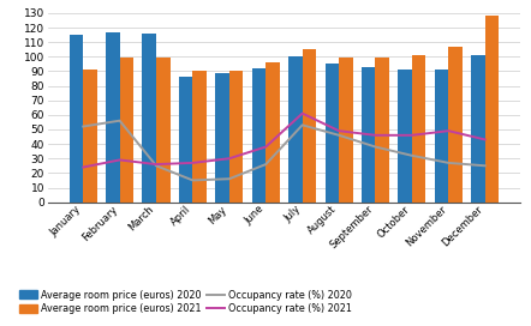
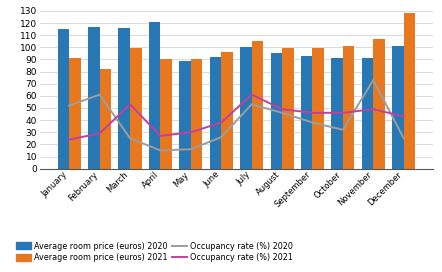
Occupancy rate (%) 2020/February: 56 -> 61
Average room price (euros) 2021/February: 99 -> 82
Occupancy rate (%) 2021/March: 26 -> 53
Average room price (euros) 2020/April: 86 -> 121
Occupancy rate (%) 2020/November: 27 -> 73
